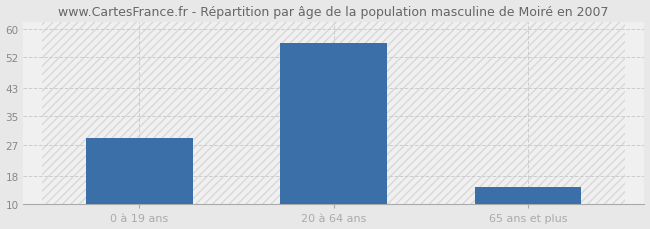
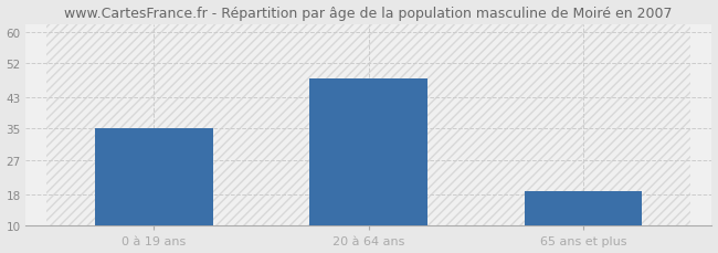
0 à 19 ans: 29 -> 35
20 à 64 ans: 56 -> 48
65 ans et plus: 15 -> 19
